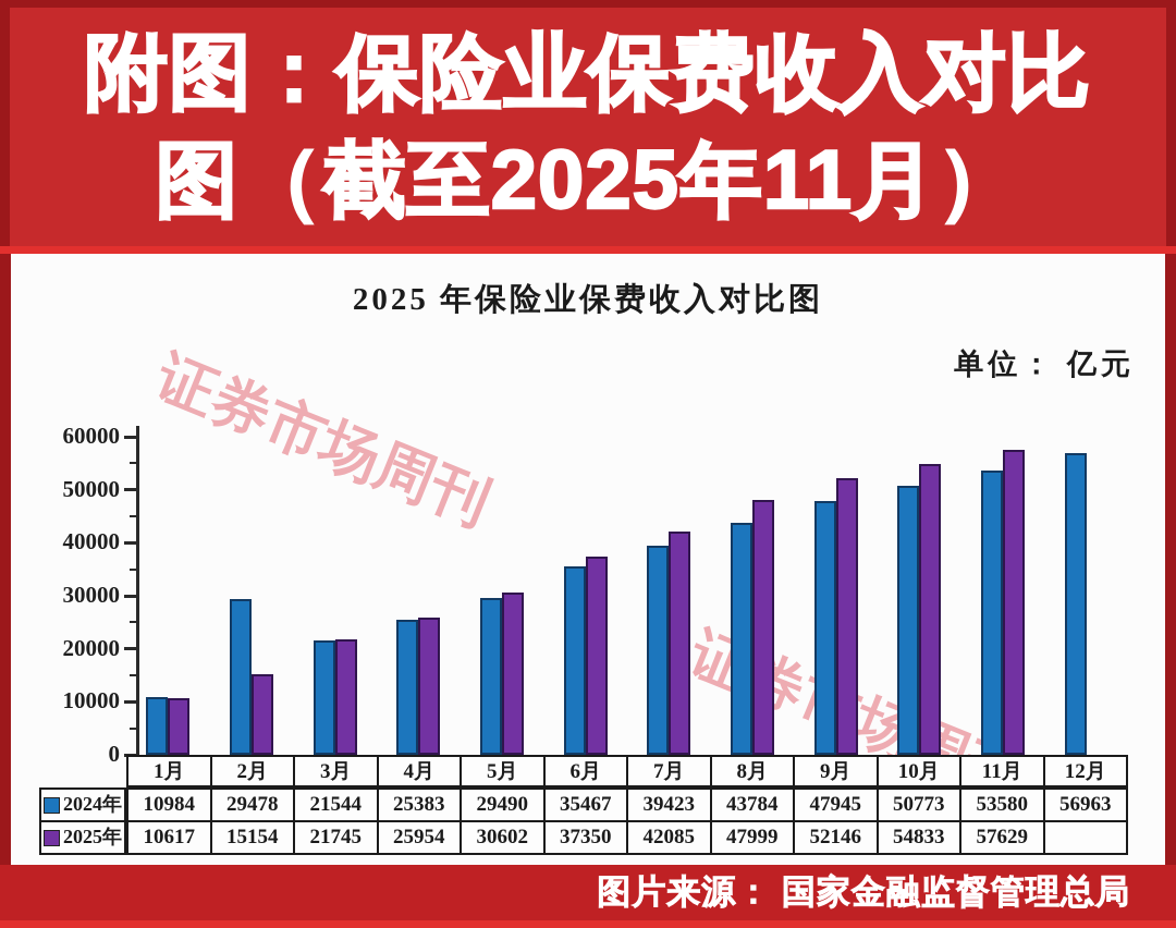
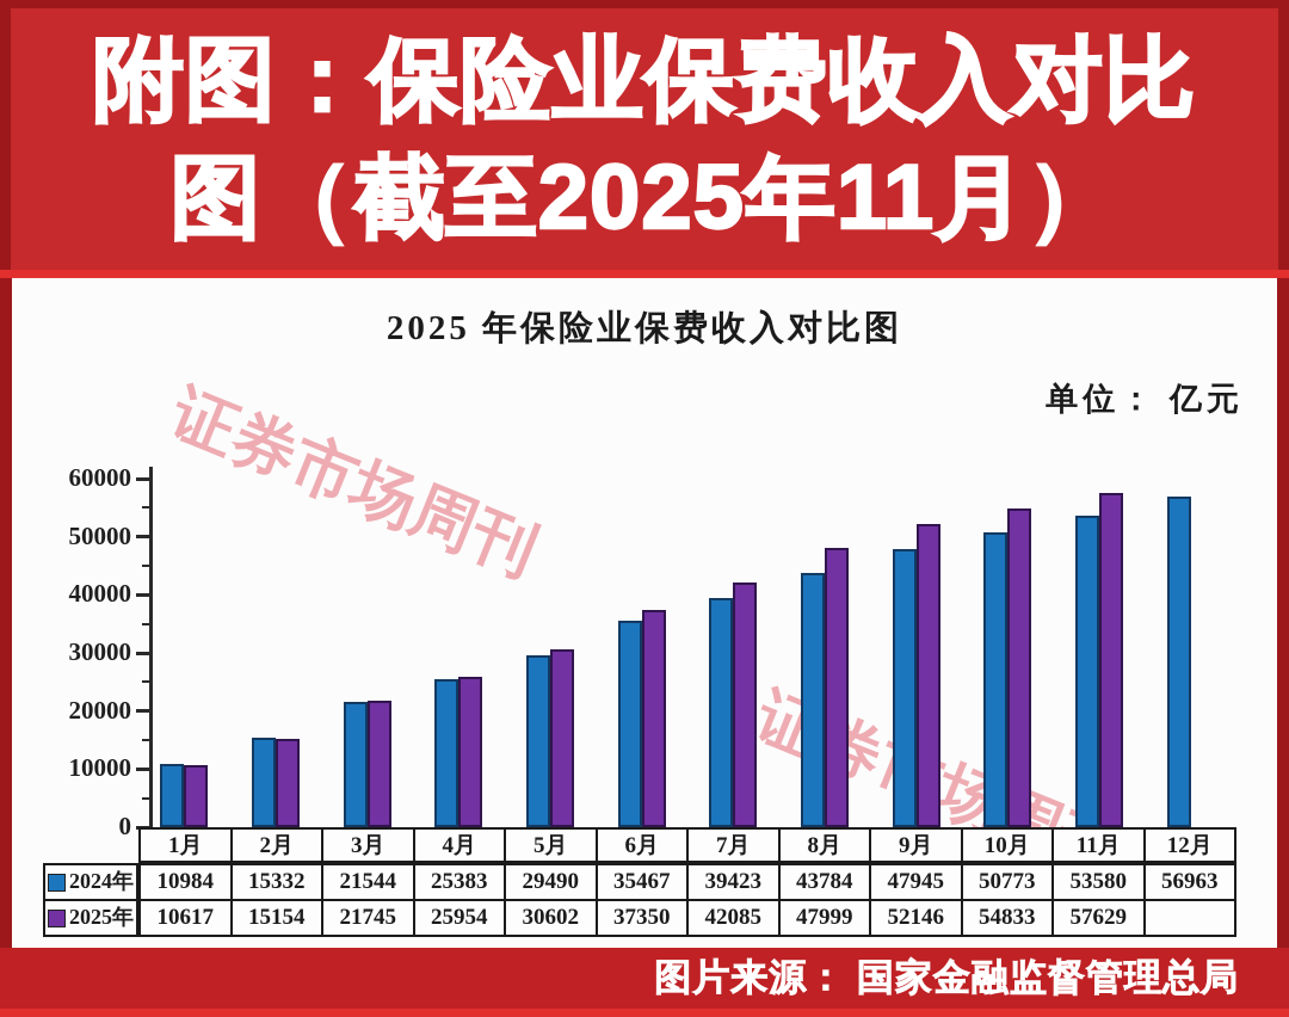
2024年/2月: 29478 -> 15332
